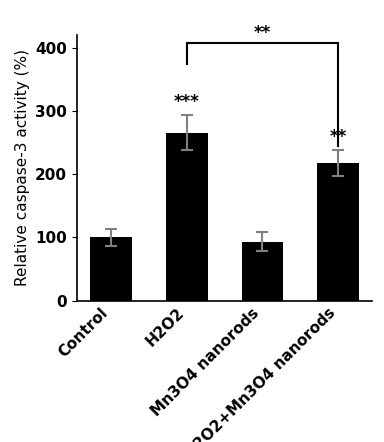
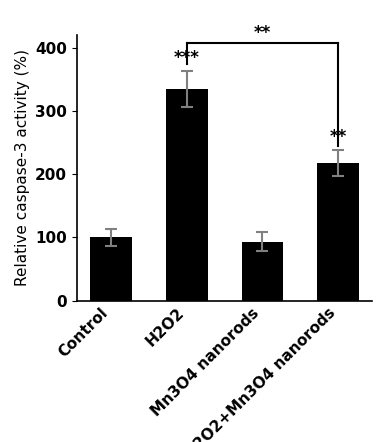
H2O2: 266 -> 335
